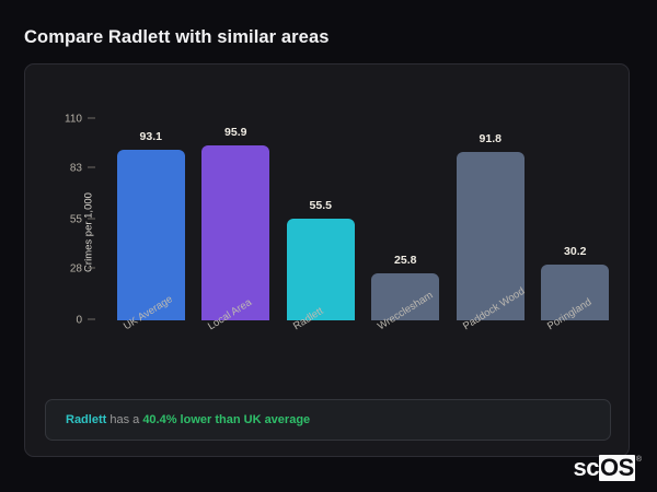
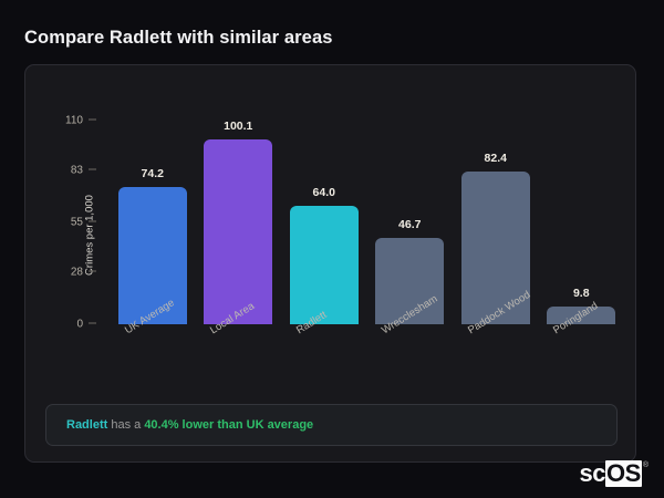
UK Average: 93.1 -> 74.2
Local Area: 95.9 -> 100.1
Radlett: 55.5 -> 64.0
Wrecclesham: 25.8 -> 46.7
Paddock Wood: 91.8 -> 82.4
Poringland: 30.2 -> 9.8
